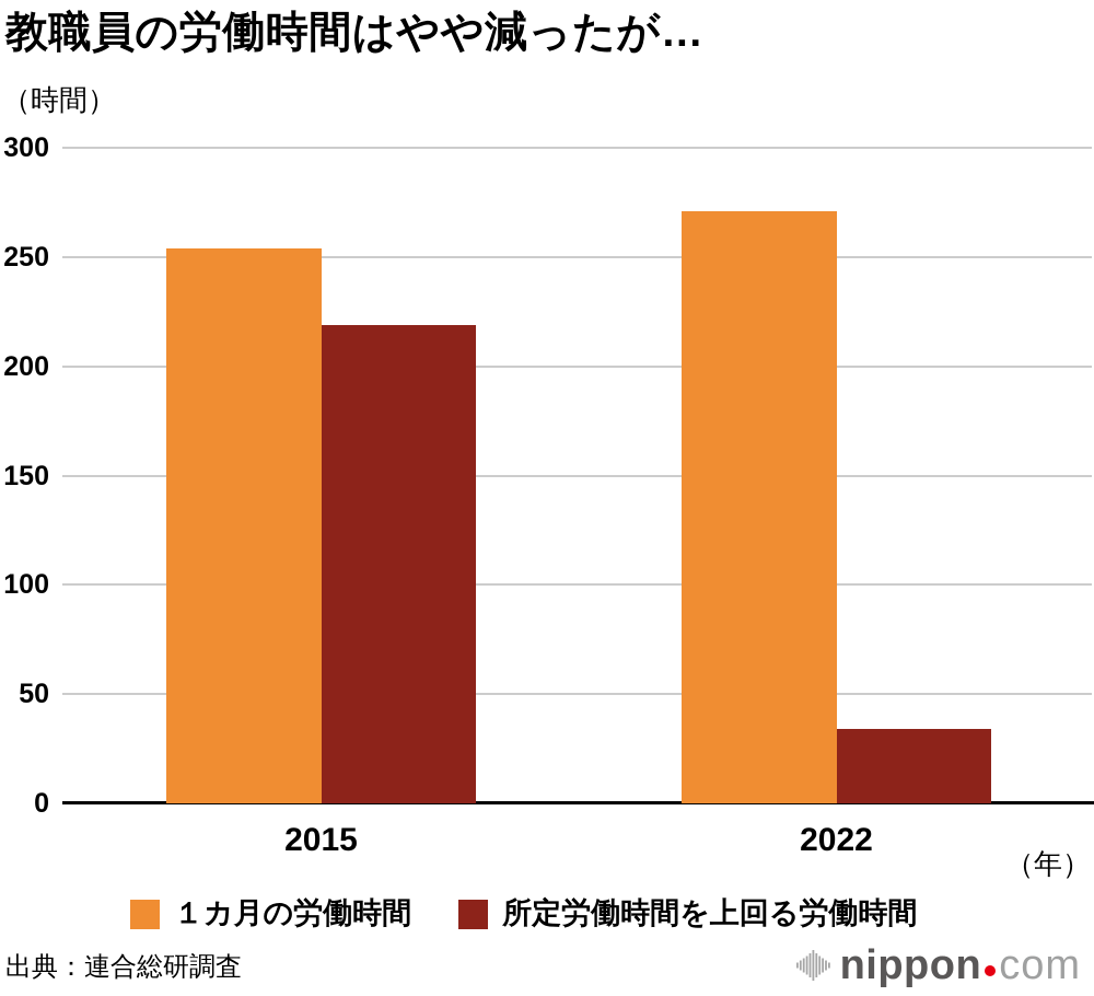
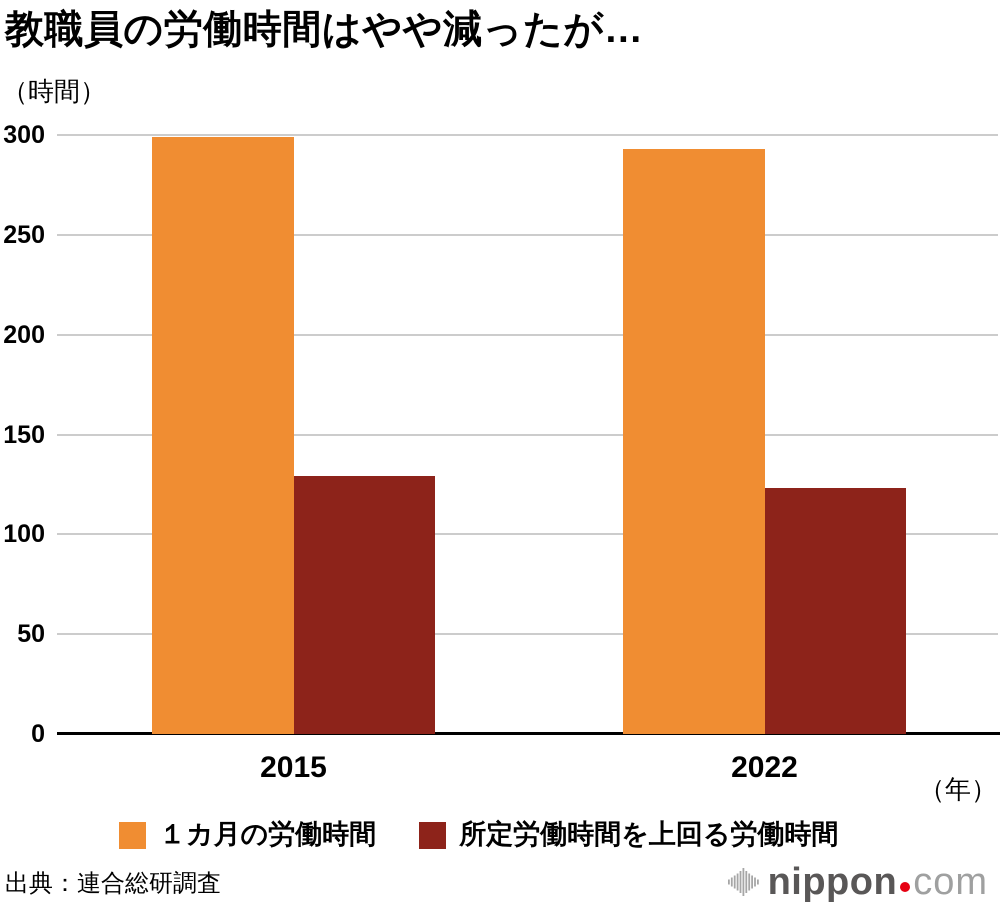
１カ月の労働時間/2015: 254 -> 299
所定労働時間を上回る労働時間/2015: 219 -> 129
１カ月の労働時間/2022: 271 -> 293
所定労働時間を上回る労働時間/2022: 34 -> 123
